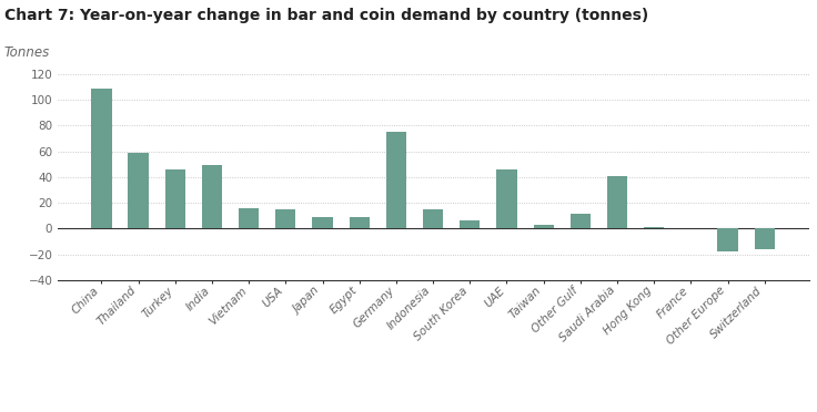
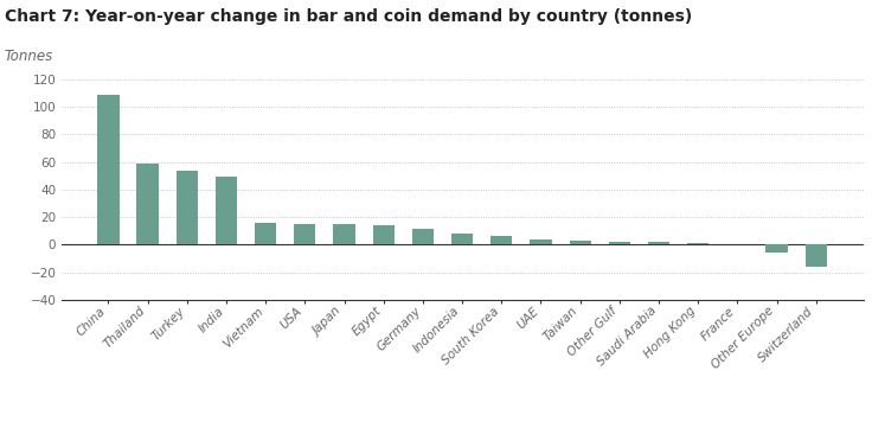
Turkey: 46 -> 54
Japan: 9 -> 15
Egypt: 9 -> 14
Germany: 75 -> 12
Indonesia: 15 -> 8
UAE: 46 -> 4
Other Gulf: 12 -> 2
Saudi Arabia: 41 -> 2
Other Europe: -18 -> -6
